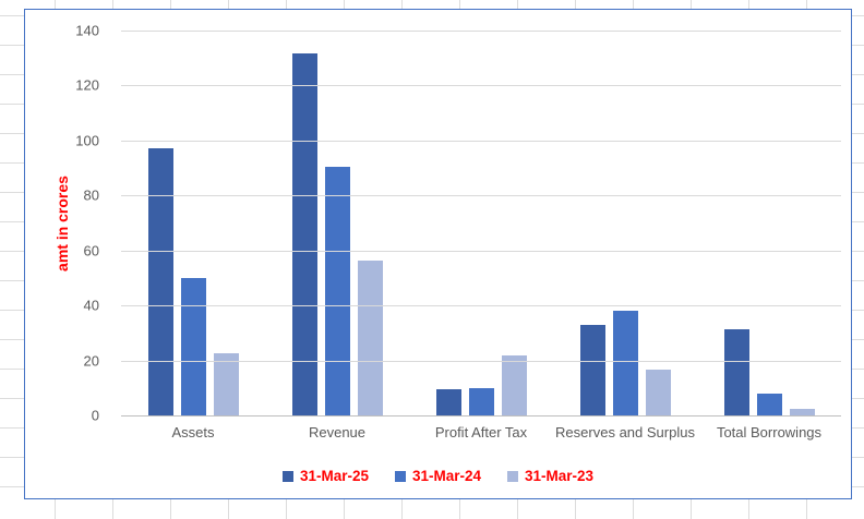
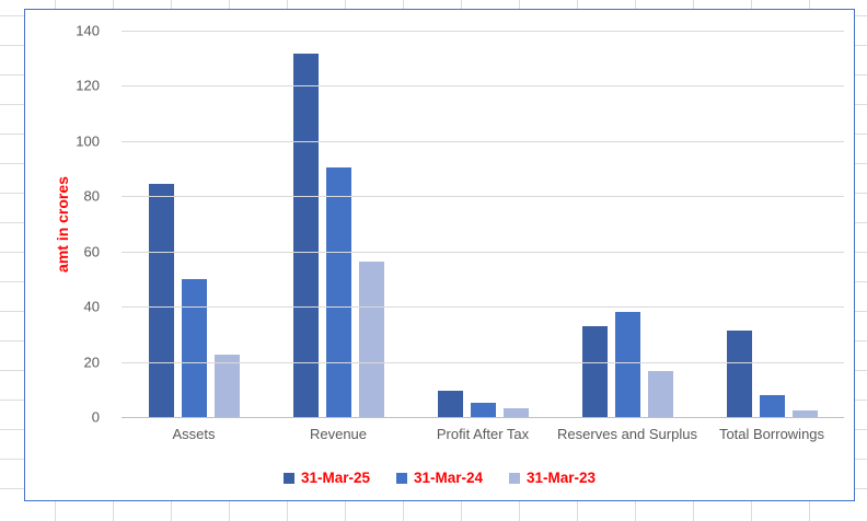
31-Mar-25/Assets: 97 -> 84
31-Mar-24/Profit After Tax: 10 -> 5
31-Mar-23/Profit After Tax: 22 -> 3
